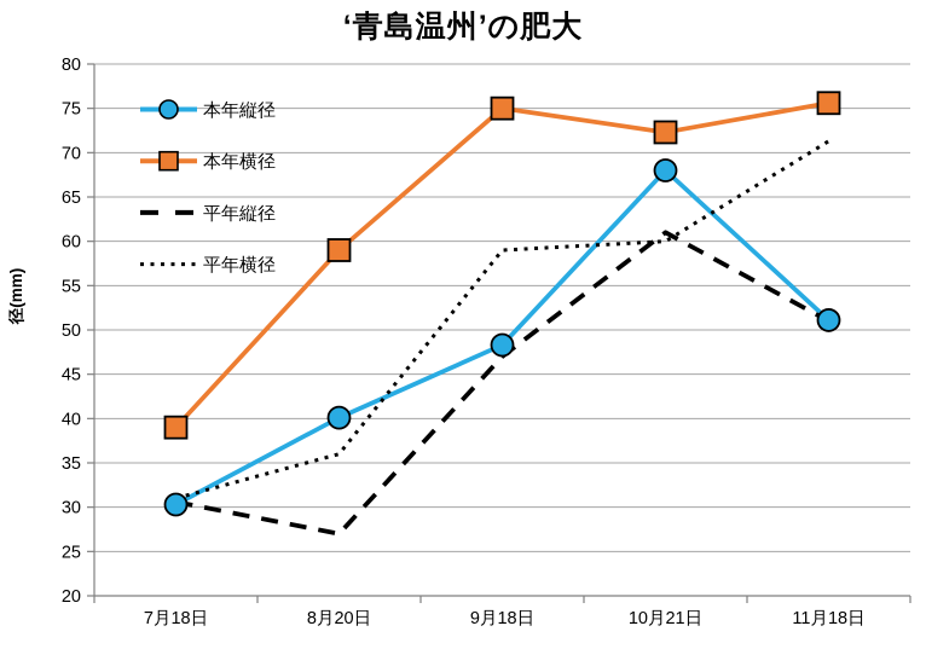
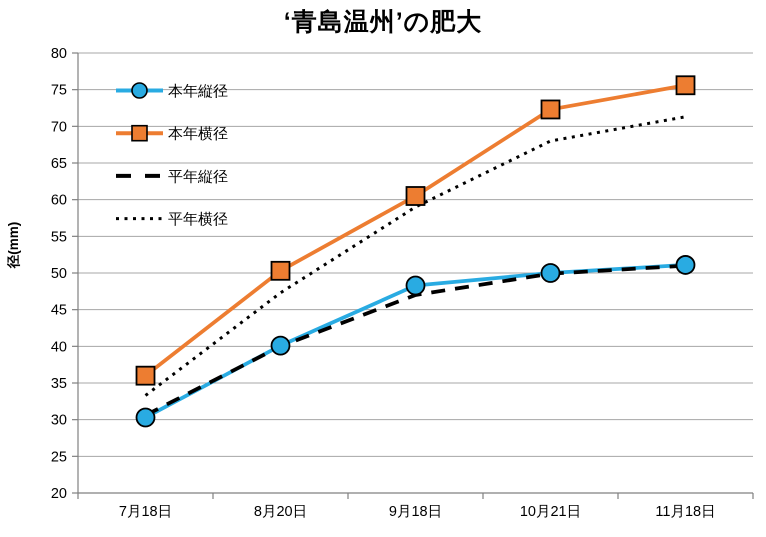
本年横径/7月18日: 39 -> 36
平年横径/7月18日: 31 -> 33
本年横径/8月20日: 59 -> 50
平年縦径/8月20日: 27 -> 40
平年横径/8月20日: 36 -> 47
本年横径/9月18日: 75 -> 60
本年縦径/10月21日: 68 -> 50
平年縦径/10月21日: 61 -> 50
平年横径/10月21日: 60 -> 68
